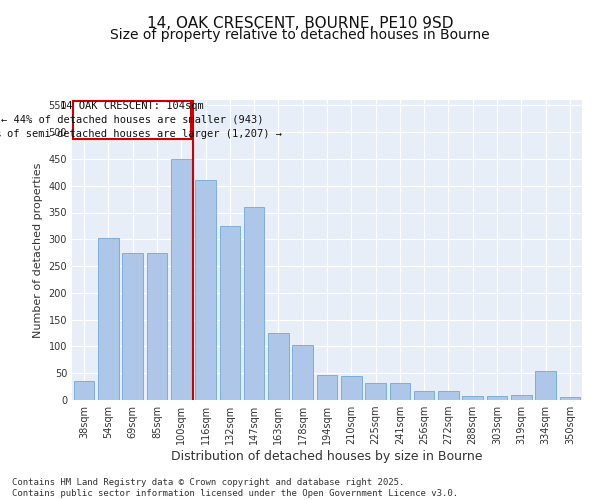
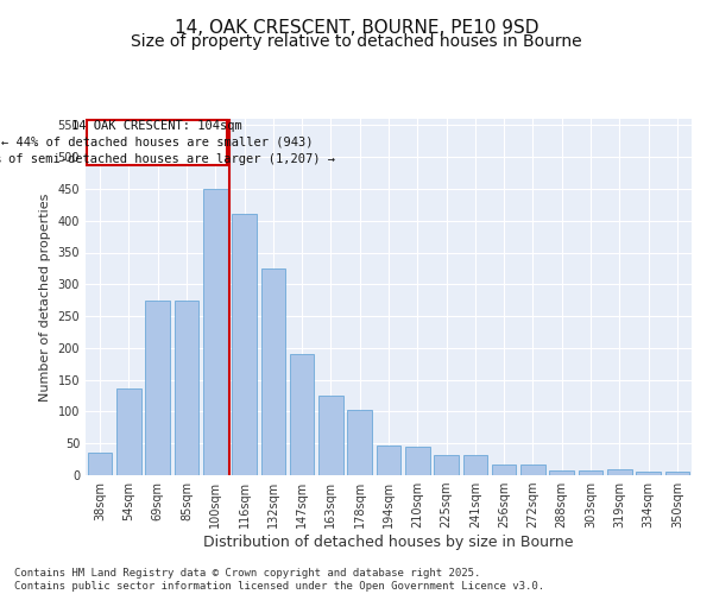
54sqm: 302 -> 137
147sqm: 360 -> 190
334sqm: 54 -> 5
